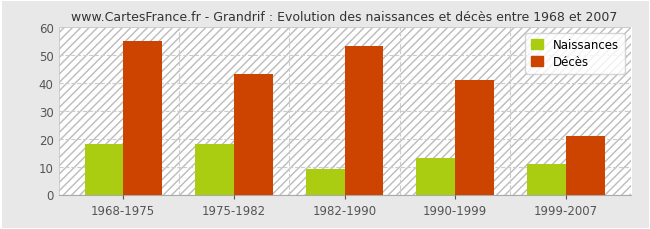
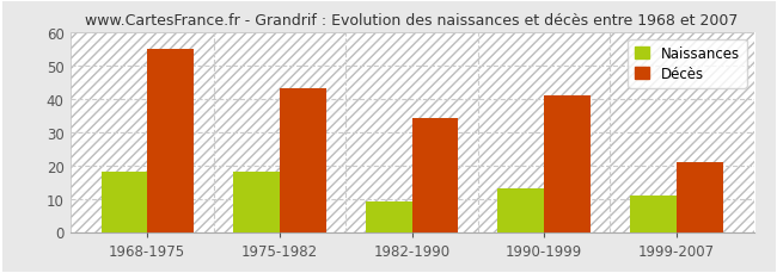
Décès/1982-1990: 53 -> 34
